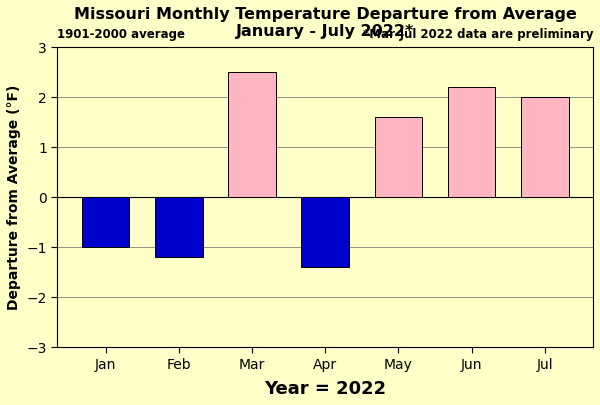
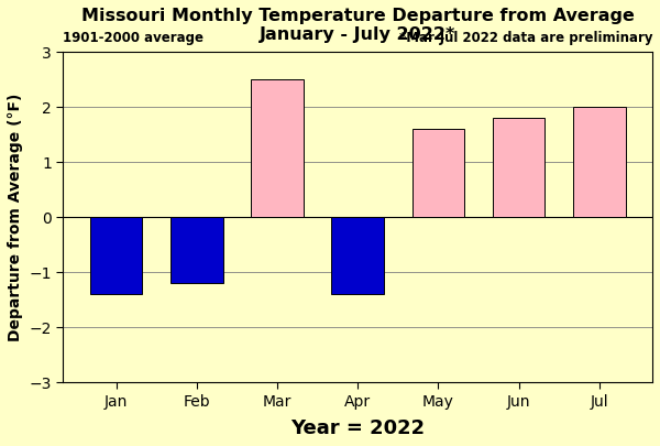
Jan: -1.0 -> -1.4
Jun: 2.2 -> 1.8
